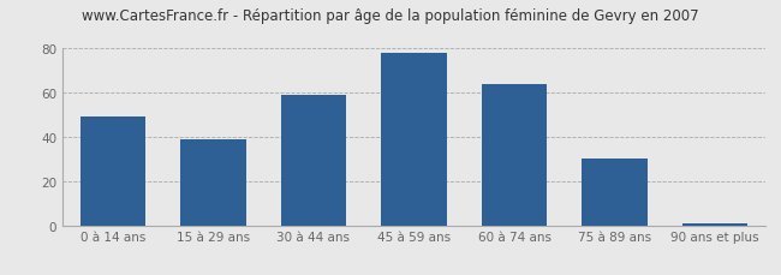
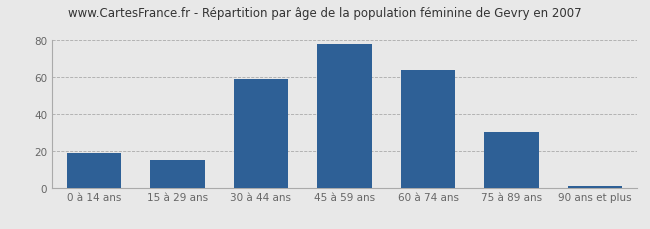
0 à 14 ans: 49 -> 19
15 à 29 ans: 39 -> 15
